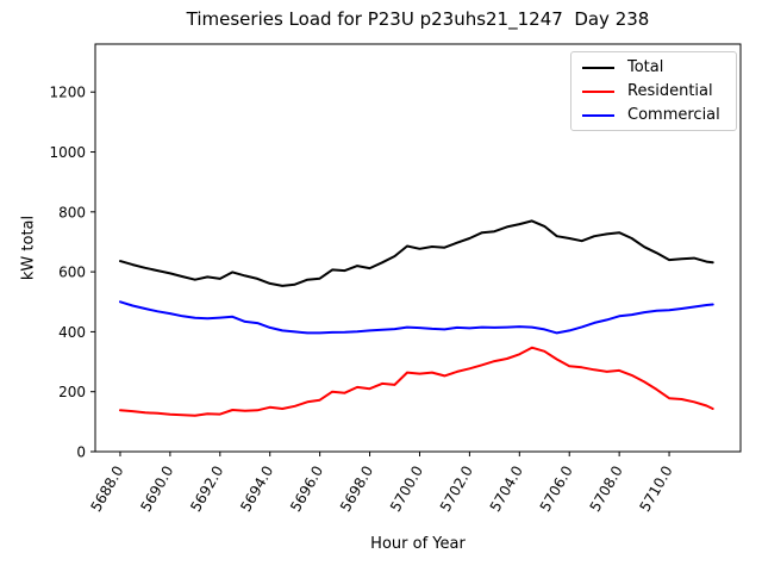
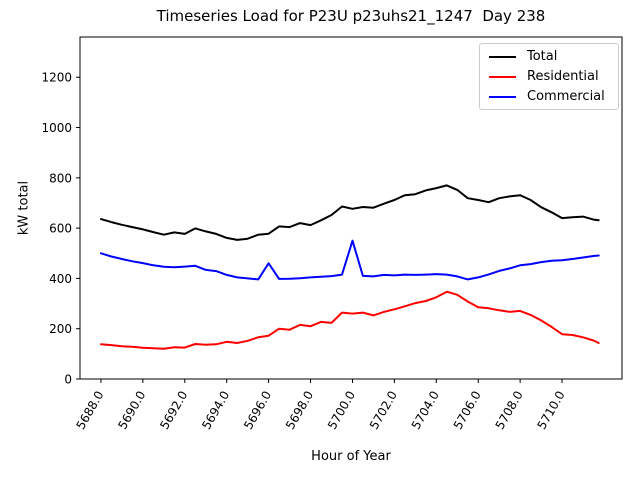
Commercial/5696.0: 400 -> 460
Commercial/5700.0: 410 -> 550
